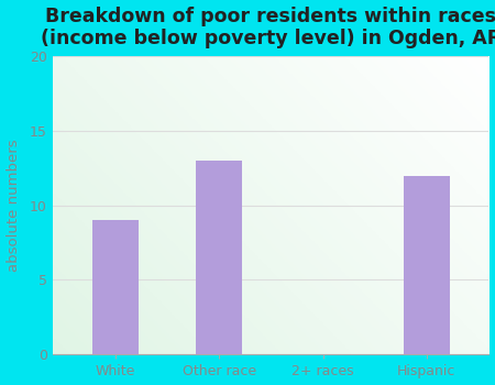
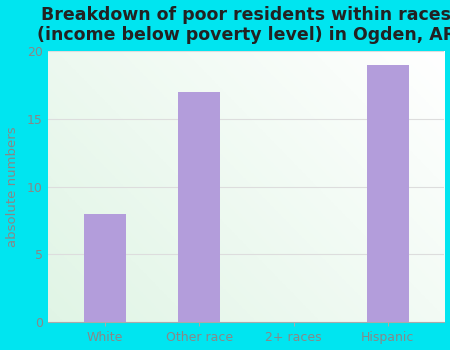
White: 9 -> 8
Other race: 13 -> 17
Hispanic: 12 -> 19
